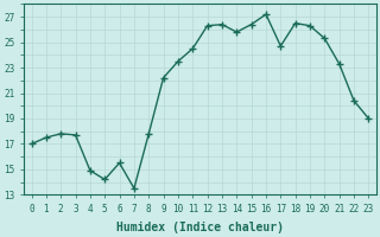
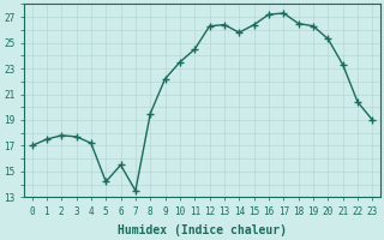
4: 14.9 -> 17.2
8: 17.8 -> 19.5
17: 24.7 -> 27.3
